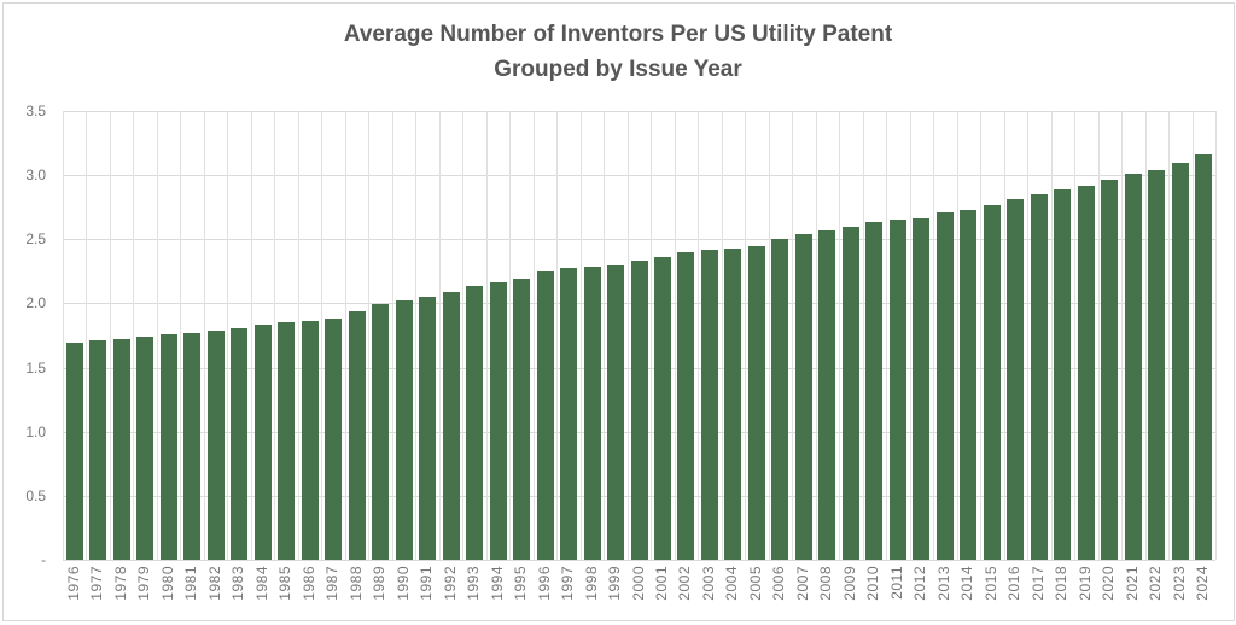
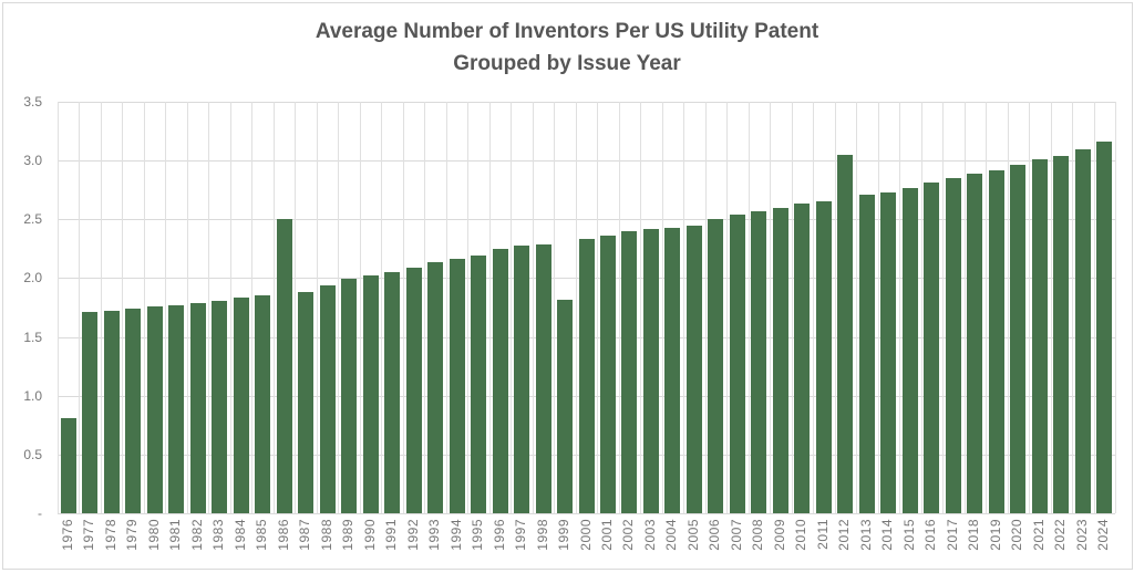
1976: 1.69 -> 0.81
1986: 1.86 -> 2.50
1999: 2.30 -> 1.82
2012: 2.66 -> 3.05
